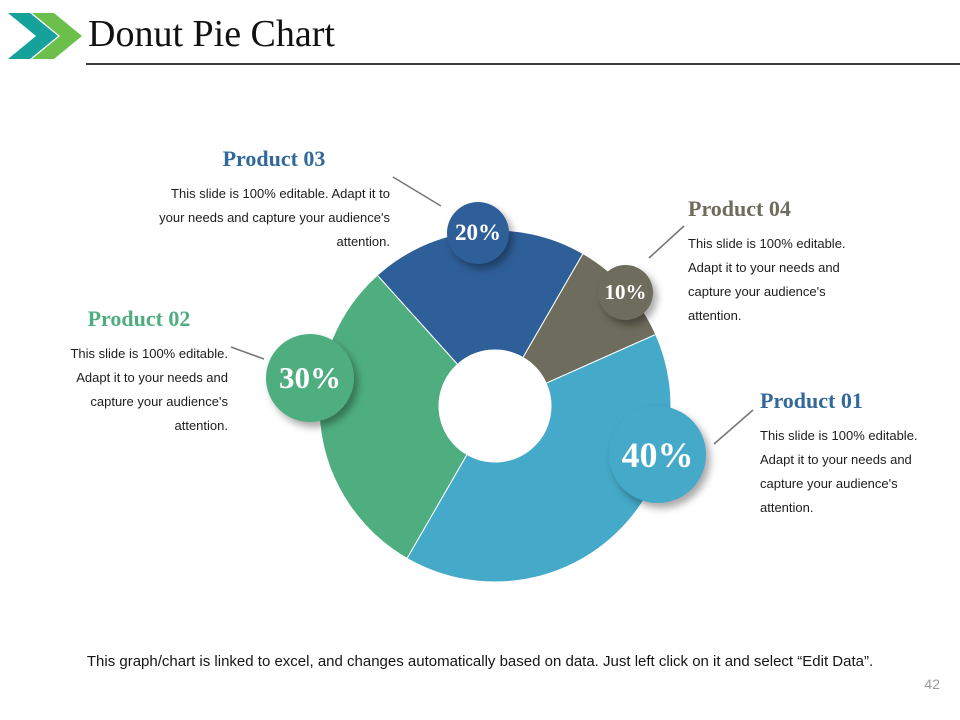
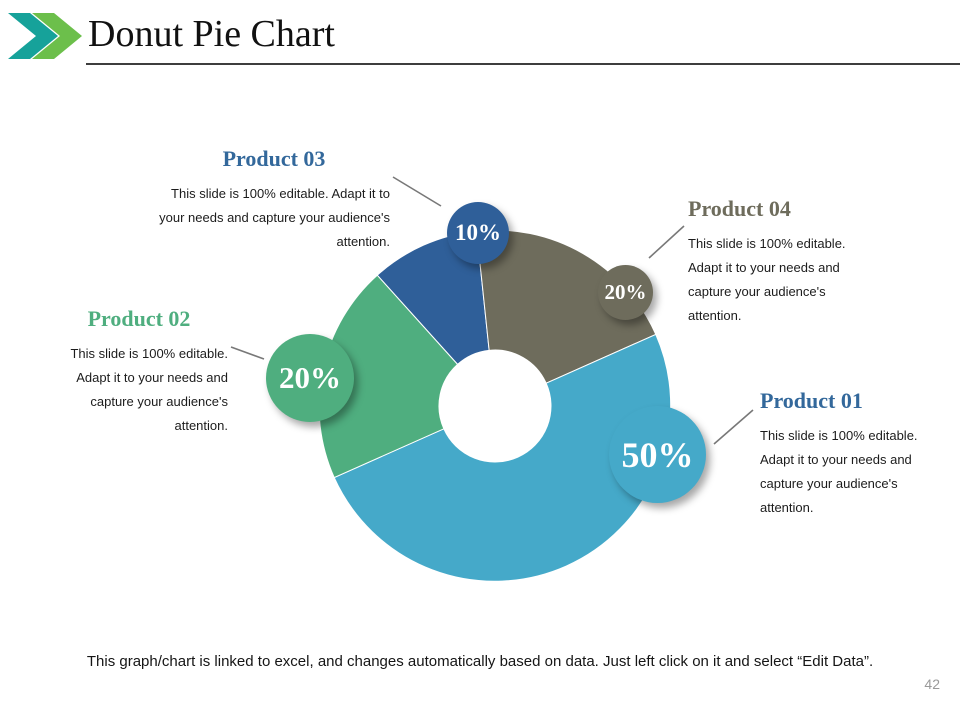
Product 03: 20% -> 10%
Product 04: 10% -> 20%
Product 01: 40% -> 50%
Product 02: 30% -> 20%
